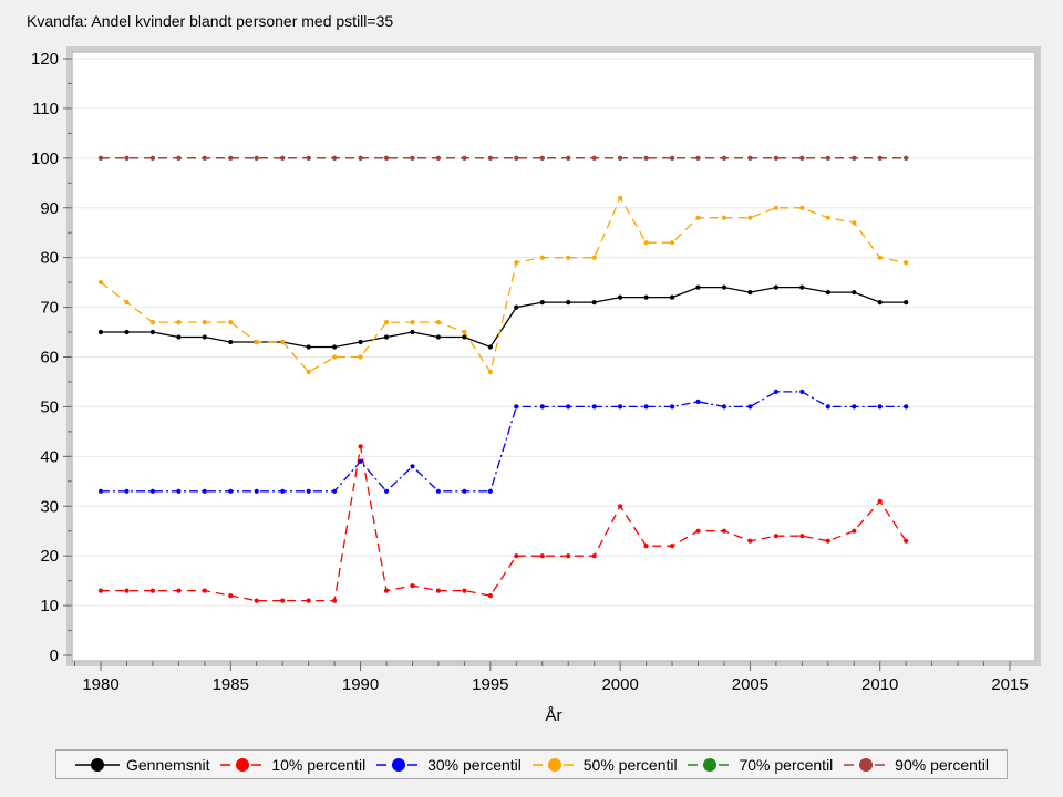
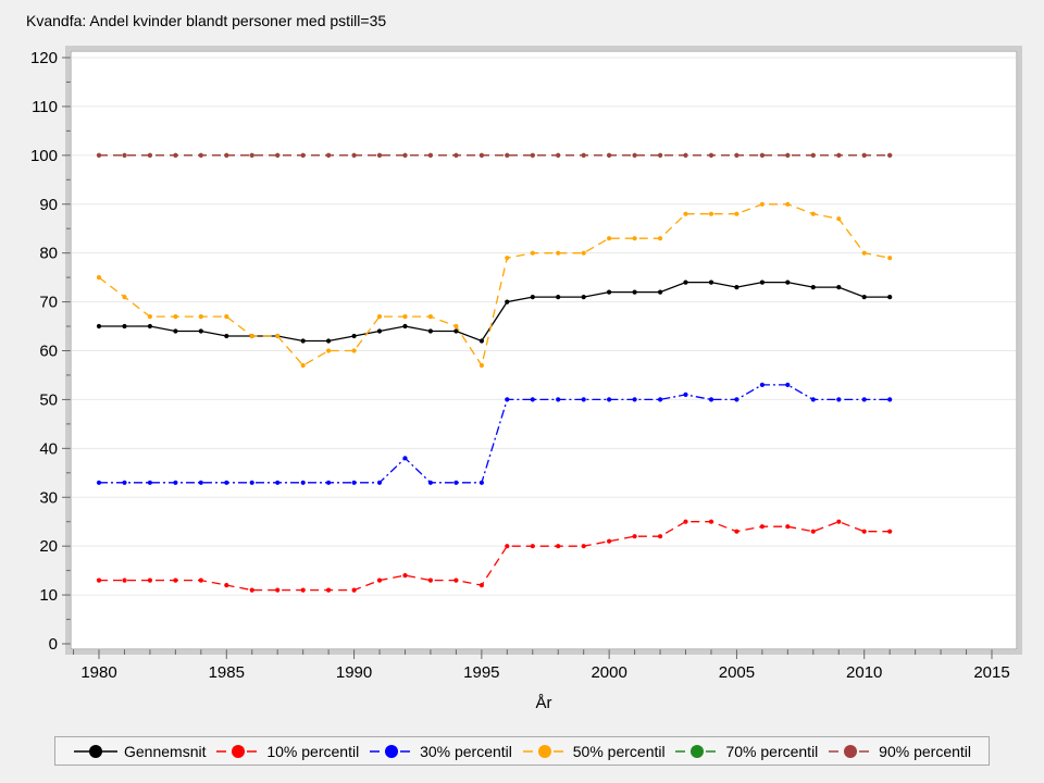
10% percentil/1990: 42 -> 11
30% percentil/1990: 39 -> 33
10% percentil/2000: 30 -> 21
50% percentil/2000: 92 -> 83
10% percentil/2010: 31 -> 23
